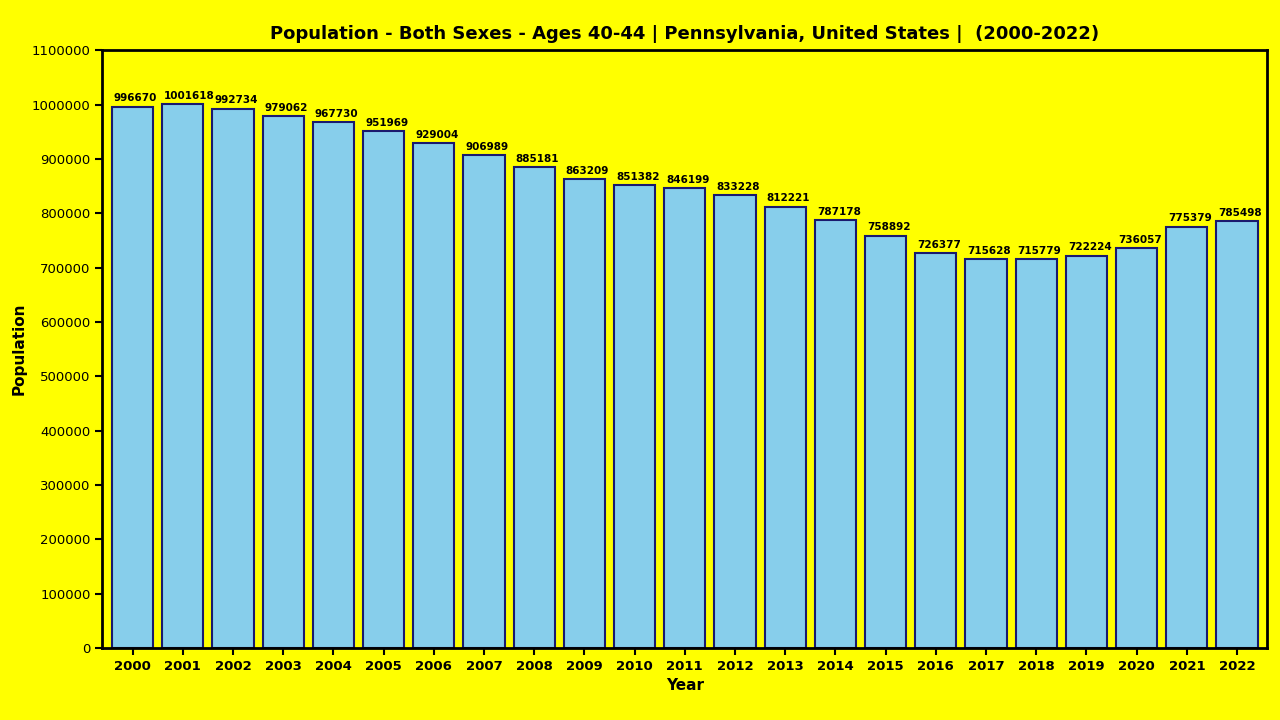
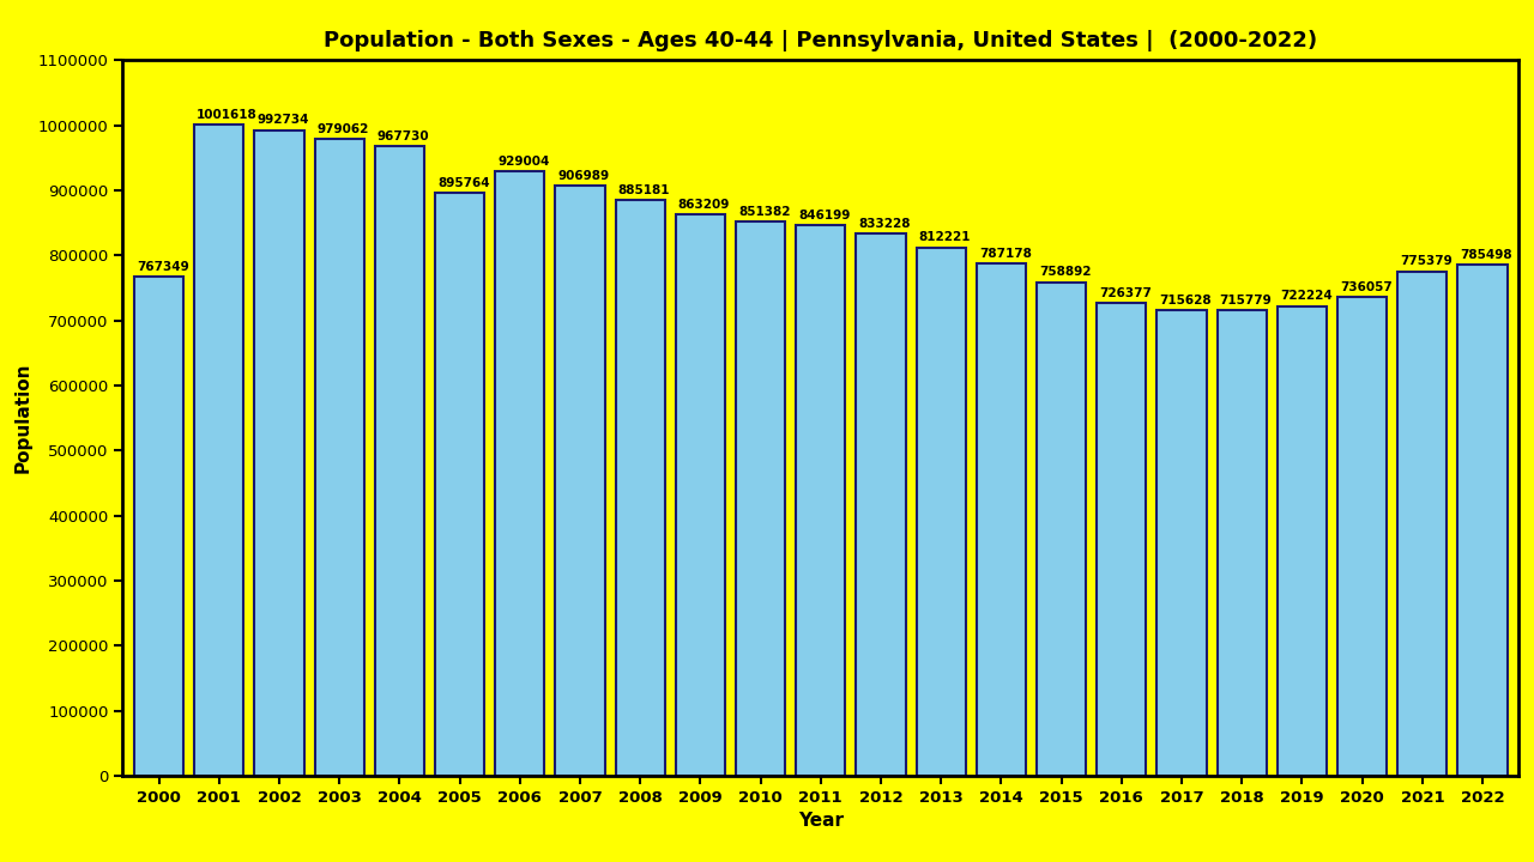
2000: 996670 -> 767349
2005: 951969 -> 895764
